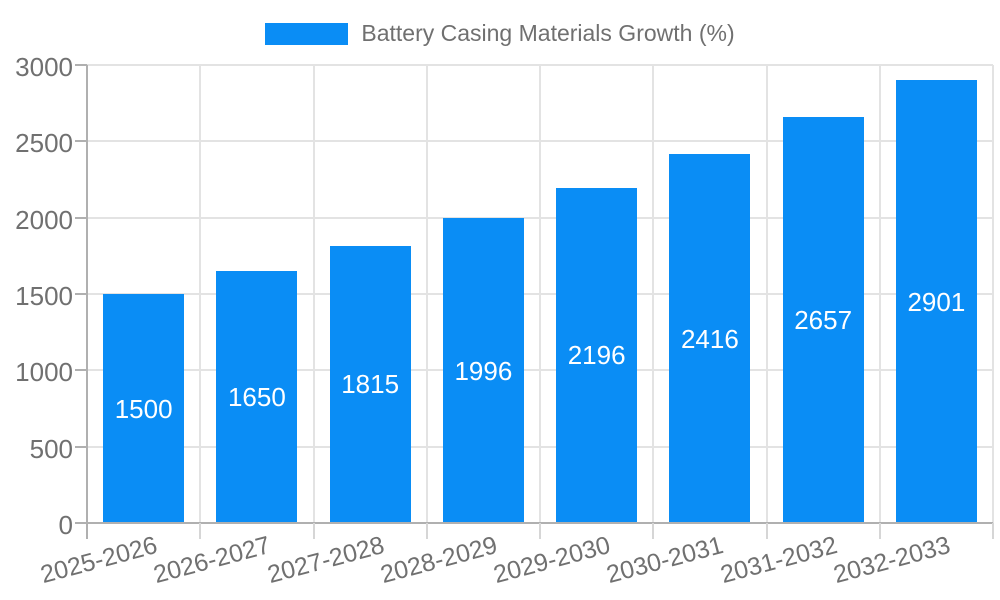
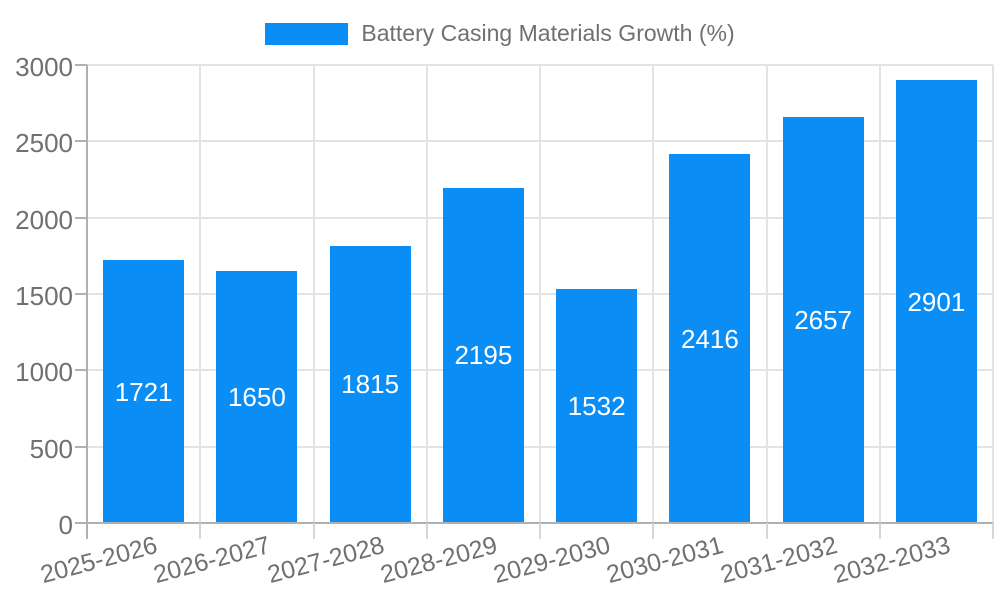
2025-2026: 1500 -> 1721
2028-2029: 1996 -> 2195
2029-2030: 2196 -> 1532
